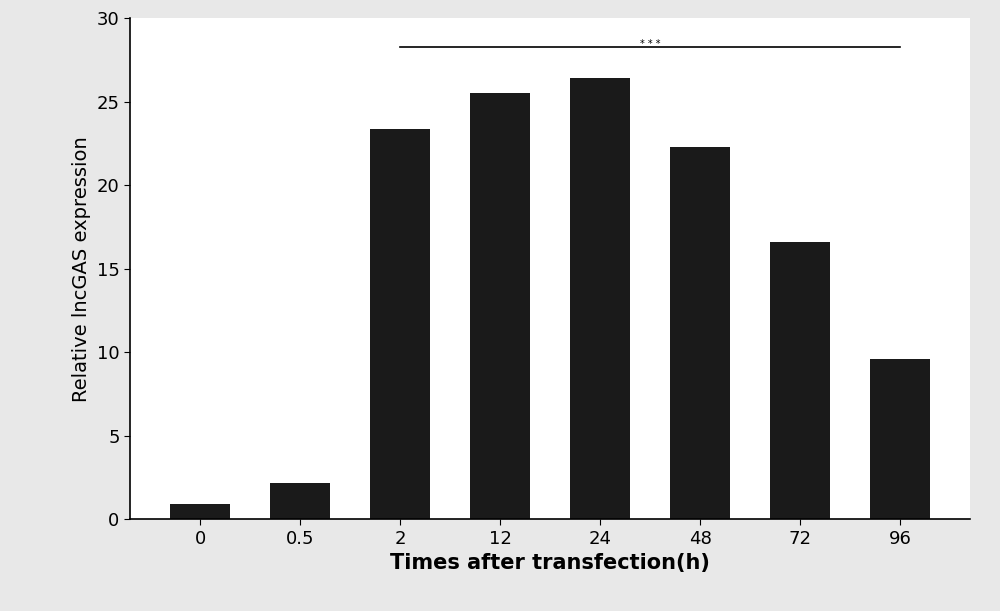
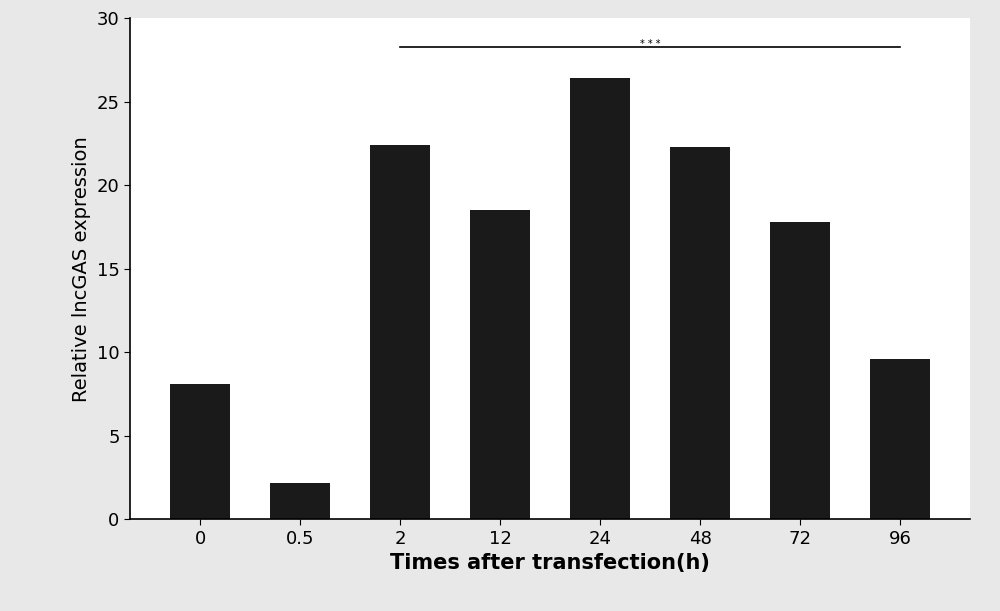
0: 0.9 -> 8.1
2: 23.4 -> 22.4
12: 25.5 -> 18.5
72: 16.6 -> 17.8
